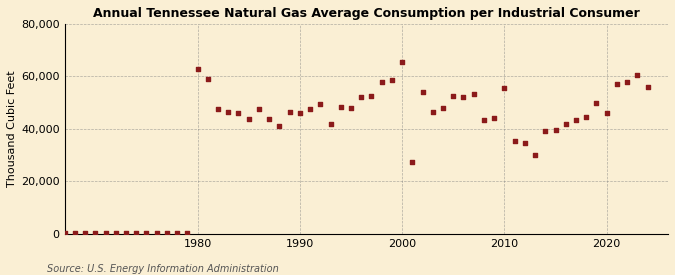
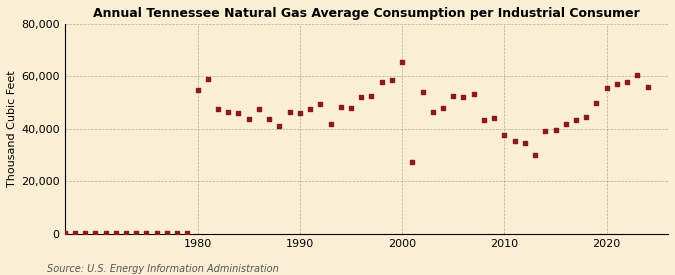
1980: 63,000 -> 54,800
2010: 55,500 -> 37,600
2020: 46,000 -> 55,500
